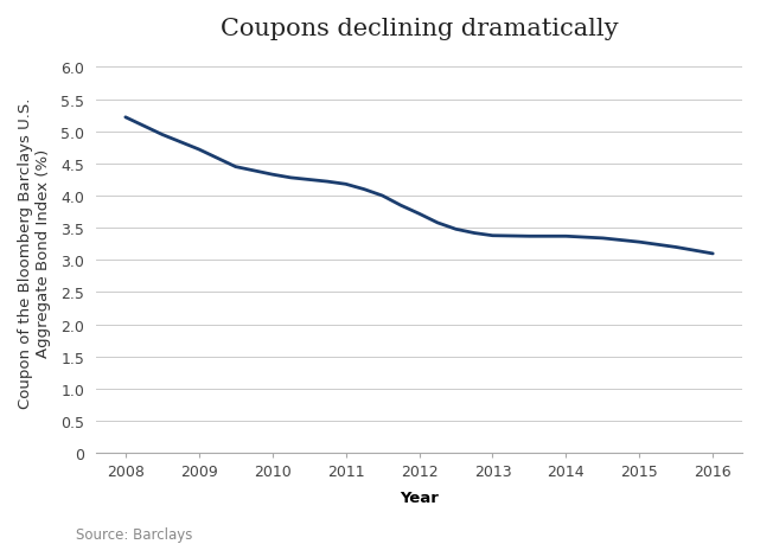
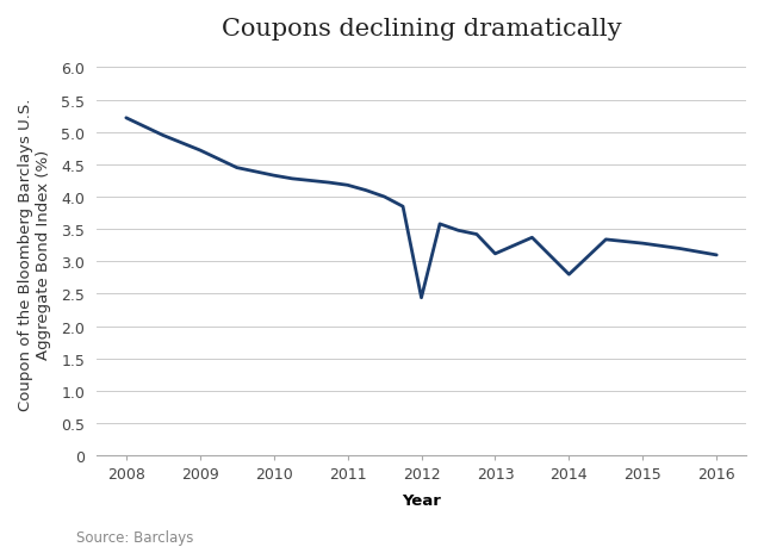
2012: 3.72 -> 2.44
2013: 3.38 -> 3.12
2014: 3.37 -> 2.80
